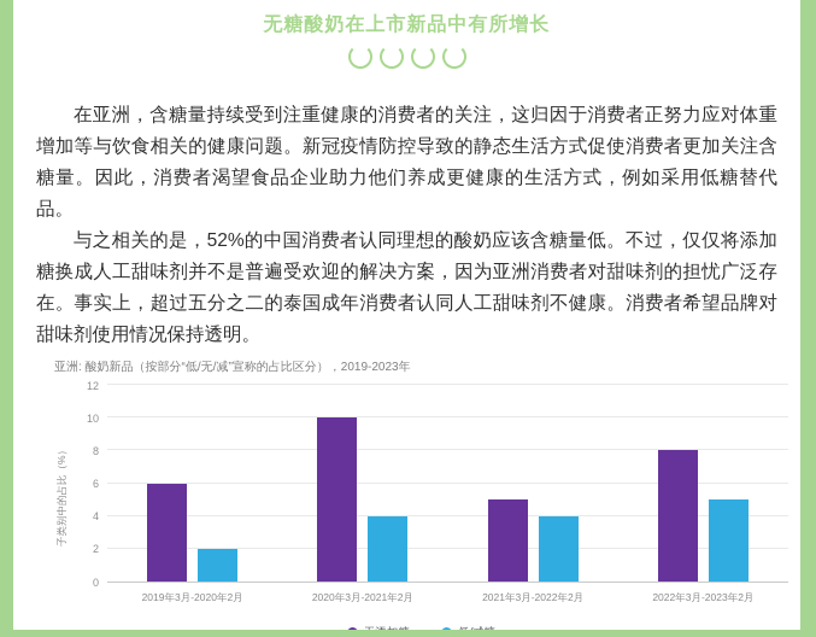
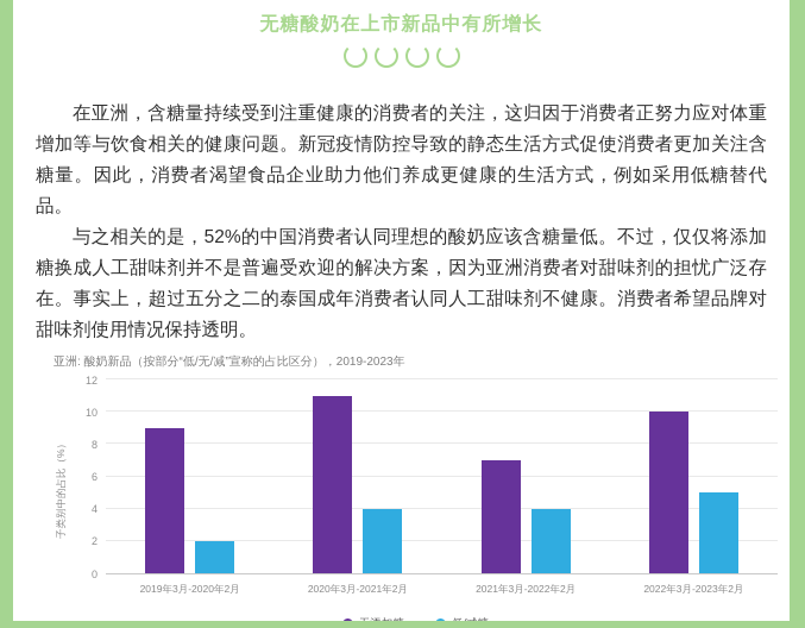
无添加糖/2019年3月-2020年2月: 6 -> 9
无添加糖/2020年3月-2021年2月: 10 -> 11
无添加糖/2021年3月-2022年2月: 5 -> 7
无添加糖/2022年3月-2023年2月: 8 -> 10
